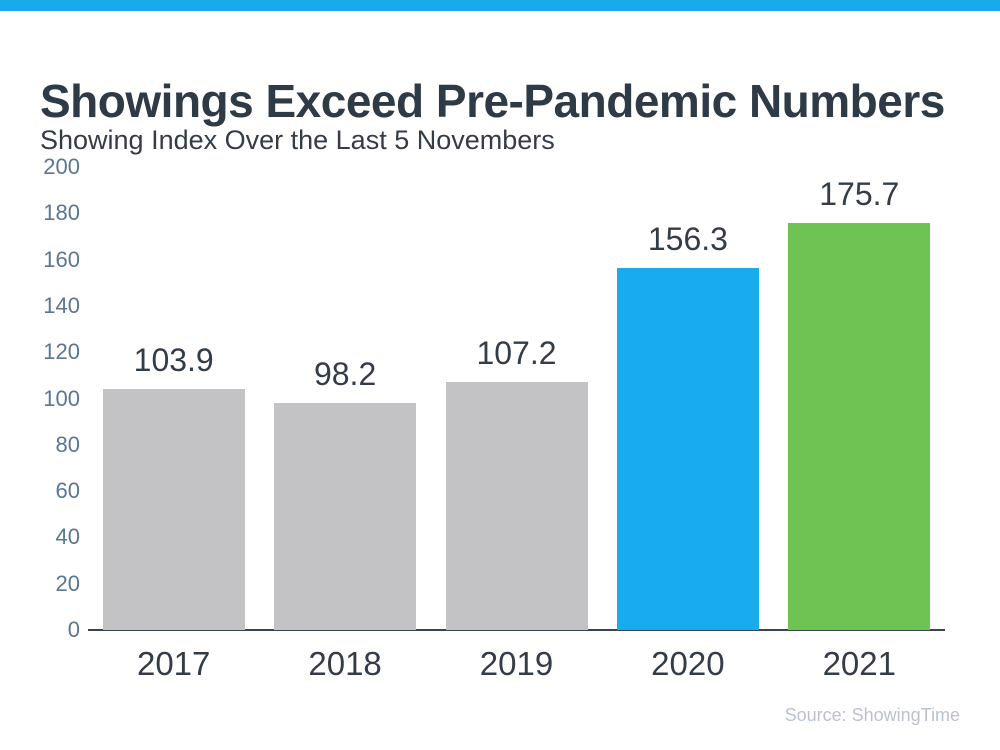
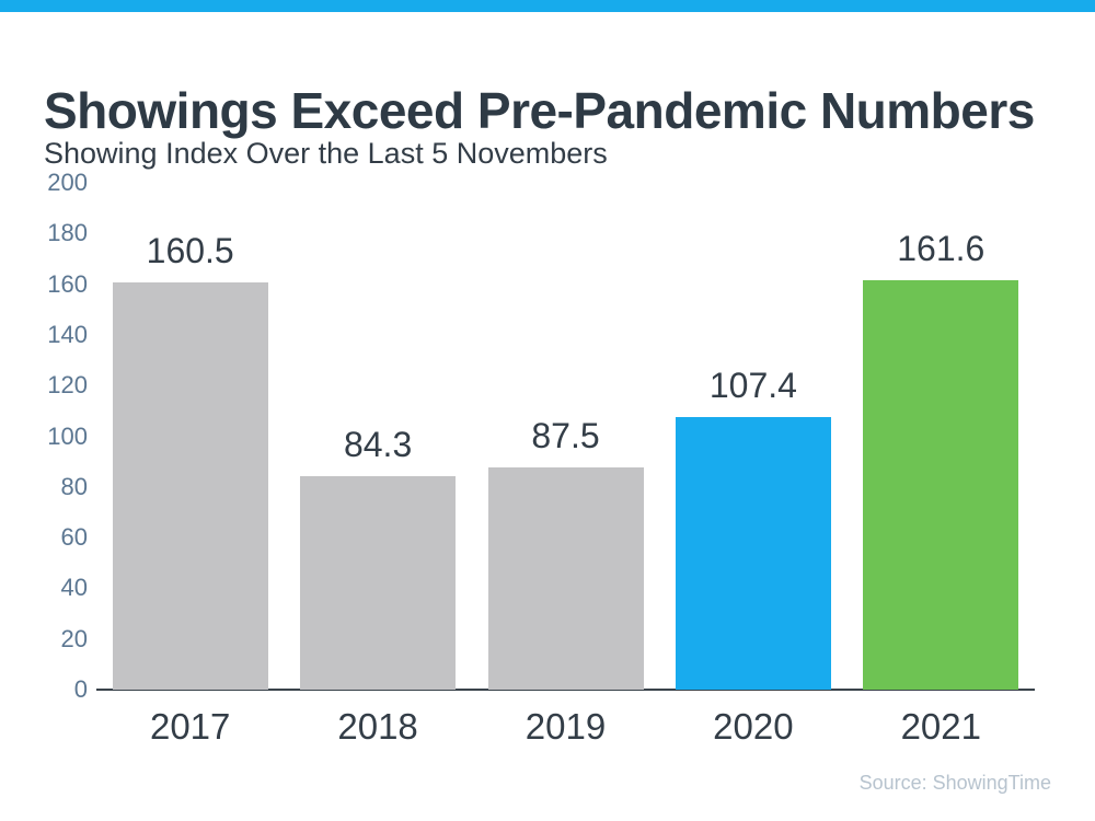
2017: 103.9 -> 160.5
2018: 98.2 -> 84.3
2019: 107.2 -> 87.5
2020: 156.3 -> 107.4
2021: 175.7 -> 161.6
